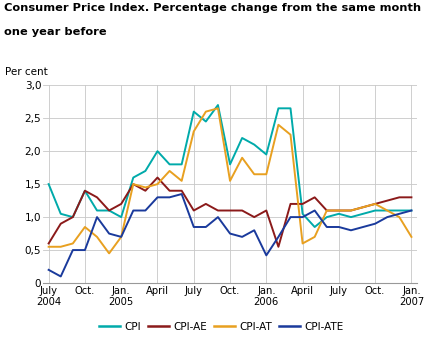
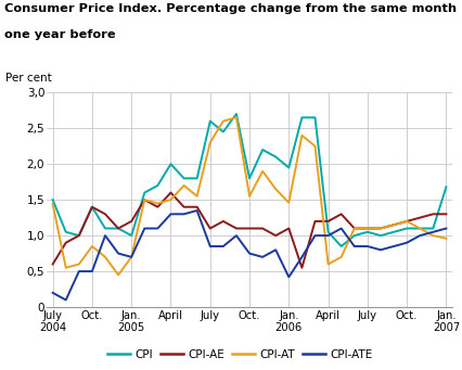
CPI-AT/July 2004: 0,55 -> 1,44
CPI-AT/Jan. 2006: 1,65 -> 1,46
CPI/Jan. 2007: 1,10 -> 1,68
CPI-AT/Jan. 2007: 0,70 -> 0,96
